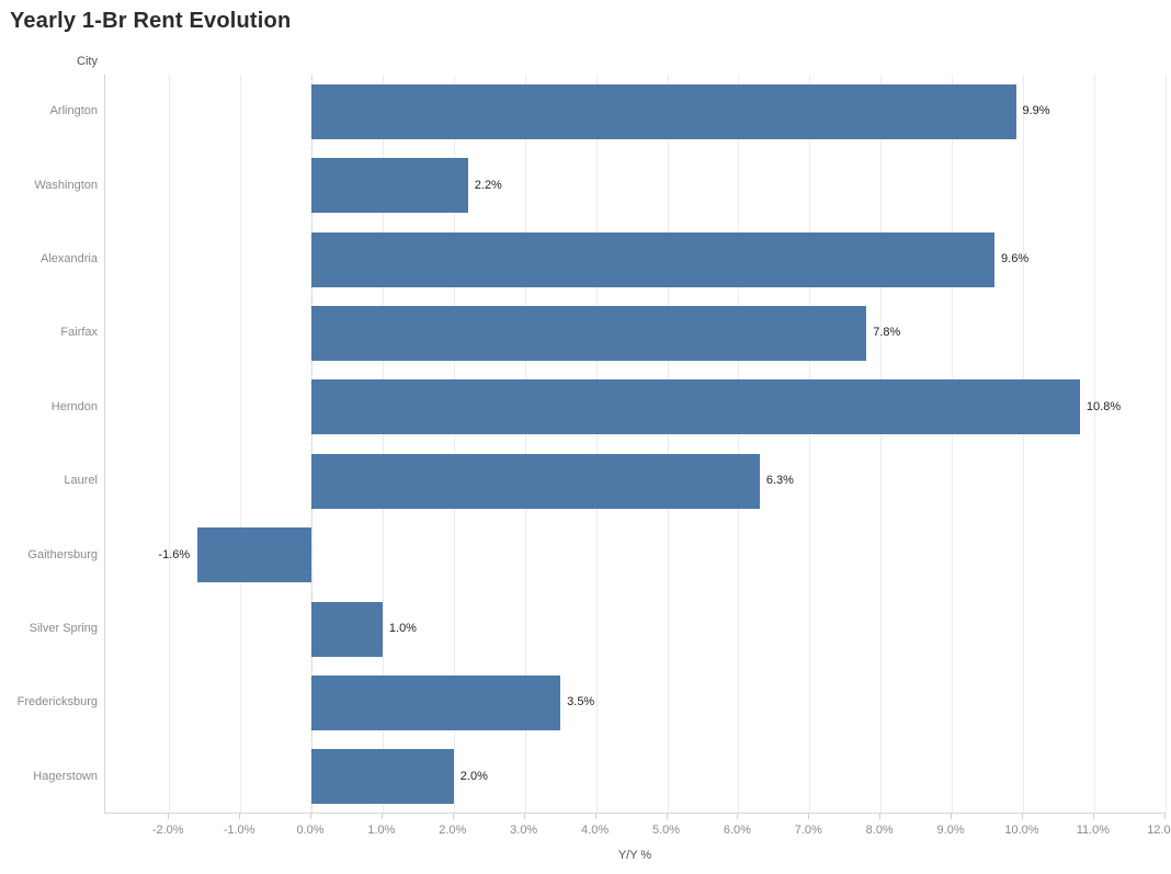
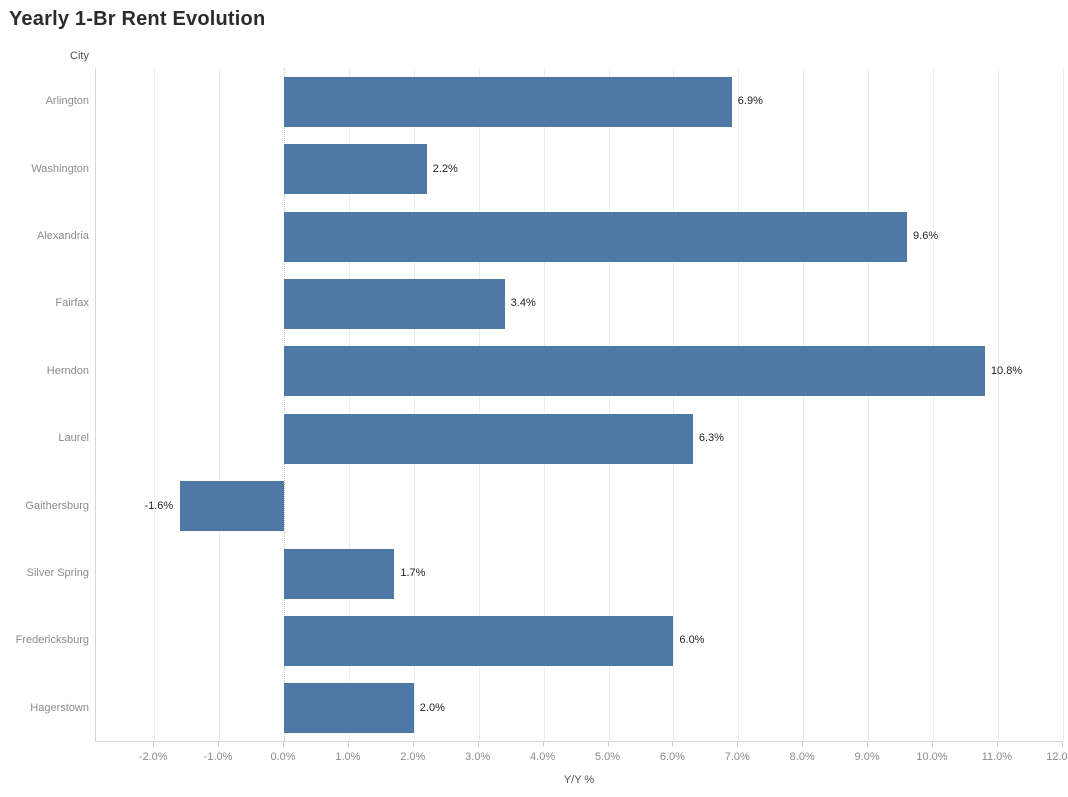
Arlington: 9.9% -> 6.9%
Fairfax: 7.8% -> 3.4%
Silver Spring: 1.0% -> 1.7%
Fredericksburg: 3.5% -> 6.0%
